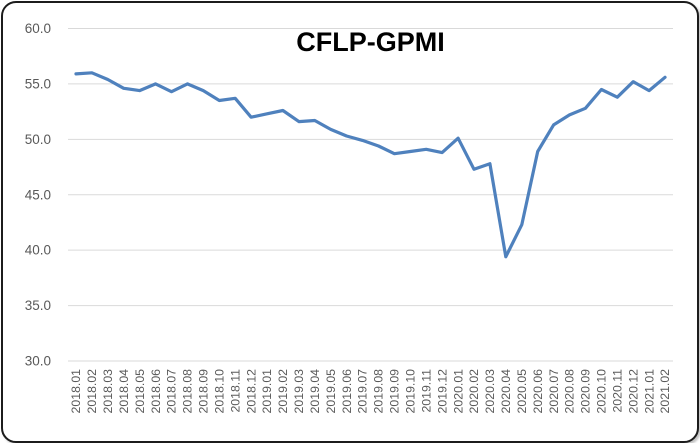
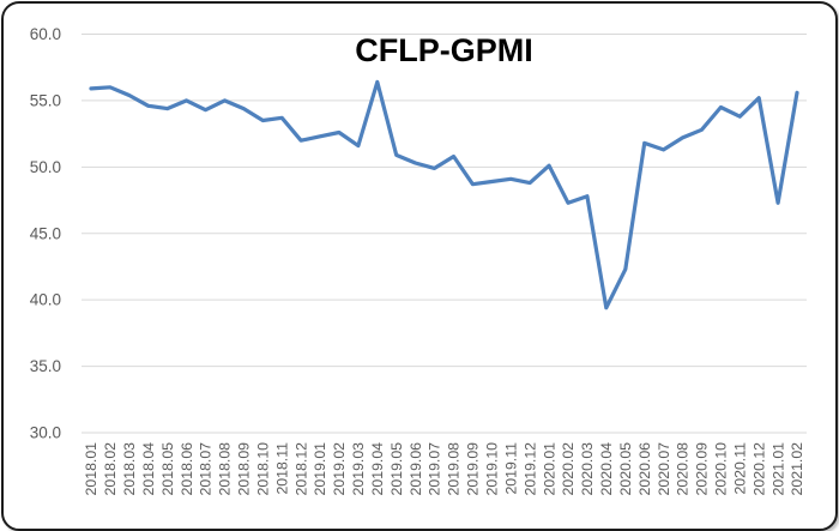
2019.04: 51.7 -> 56.4
2019.08: 49.4 -> 50.8
2020.06: 48.9 -> 51.8
2021.01: 54.4 -> 47.3
